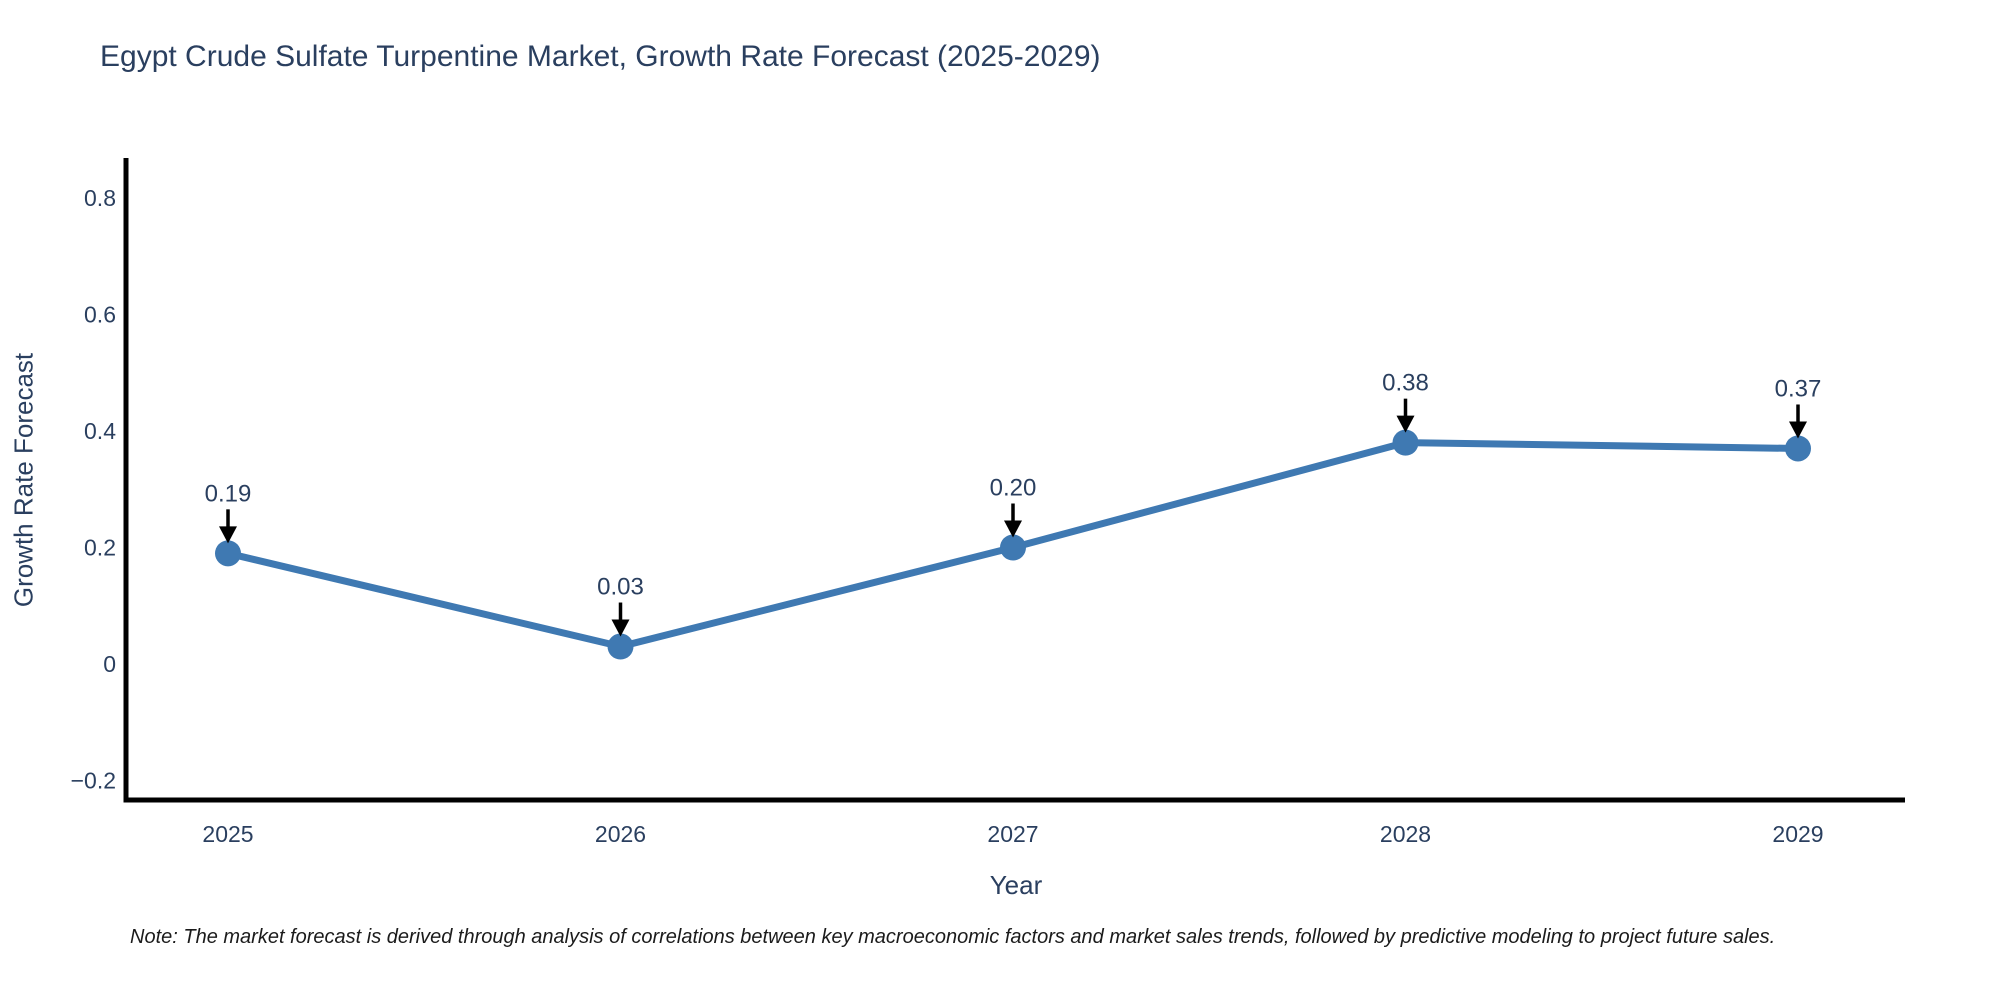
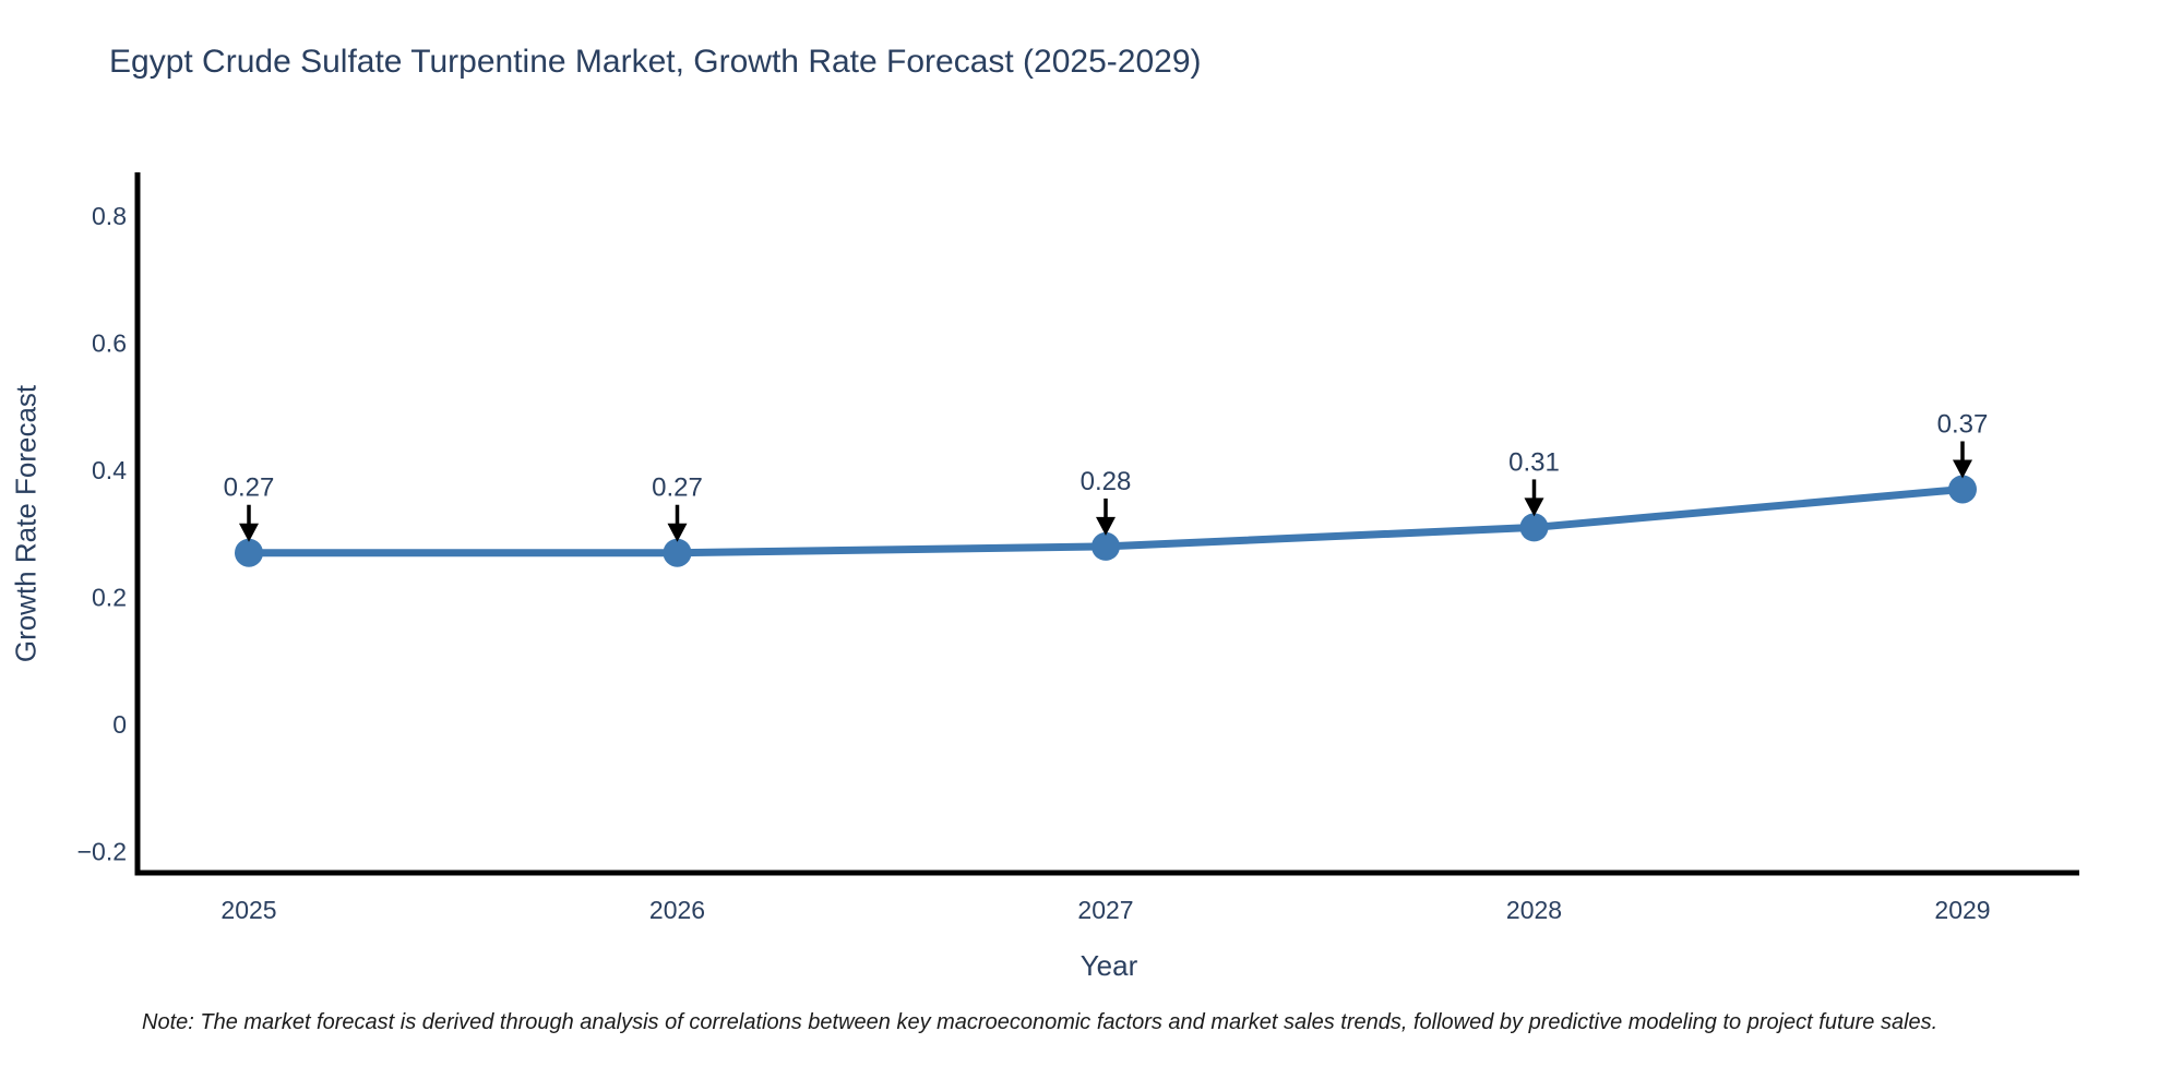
2025: 0.19 -> 0.27
2026: 0.03 -> 0.27
2027: 0.20 -> 0.28
2028: 0.38 -> 0.31
